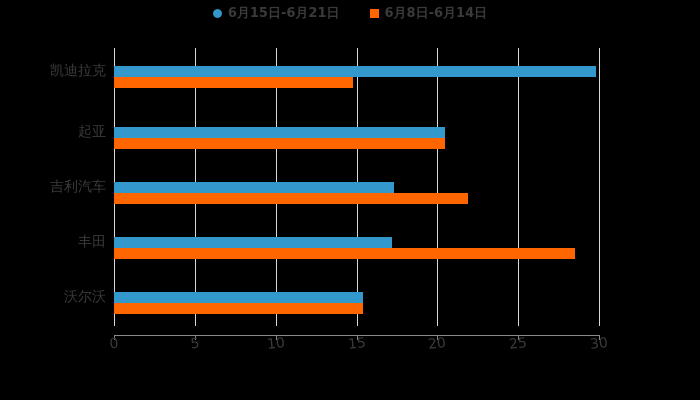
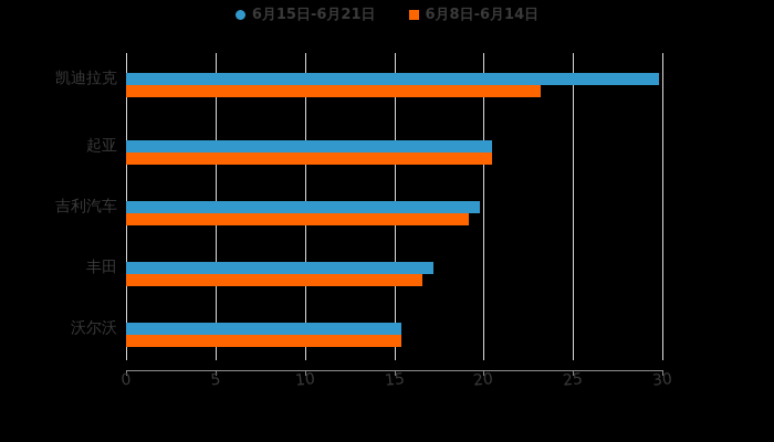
6月8日-6月14日/凯迪拉克: 14.8 -> 23.2
6月15日-6月21日/吉利汽车: 17.3 -> 19.8
6月8日-6月14日/吉利汽车: 21.9 -> 19.2
6月8日-6月14日/丰田: 28.5 -> 16.6
